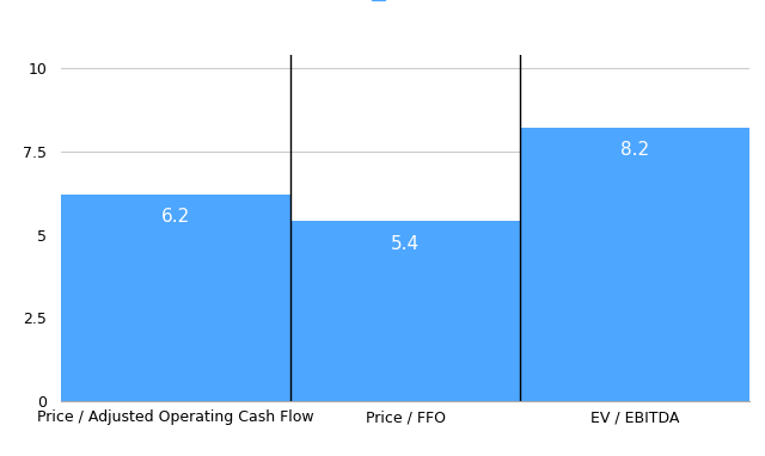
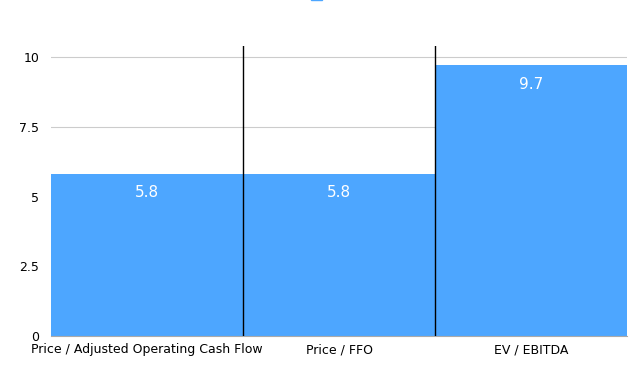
Price / Adjusted Operating Cash Flow: 6.2 -> 5.8
Price / FFO: 5.4 -> 5.8
EV / EBITDA: 8.2 -> 9.7
